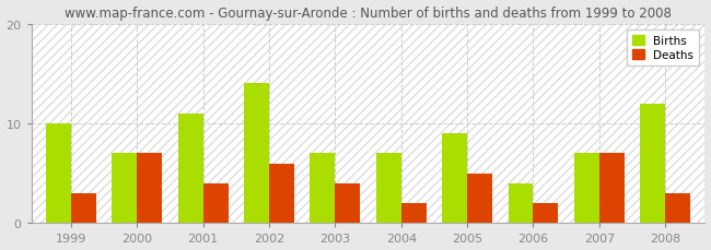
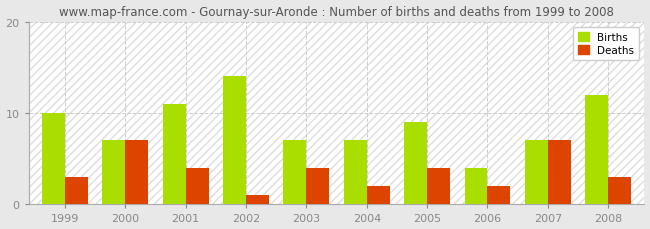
Deaths/2002: 6 -> 1
Deaths/2005: 5 -> 4
